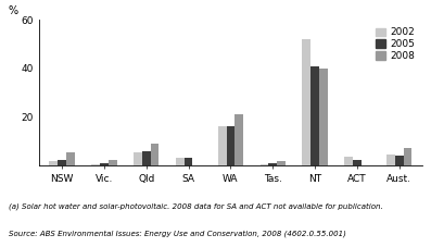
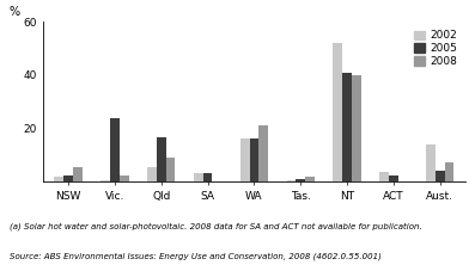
2005/Vic.: 1.0 -> 24.0
2005/Qld: 6.0 -> 16.5
2002/Aust.: 4.5 -> 14.0
